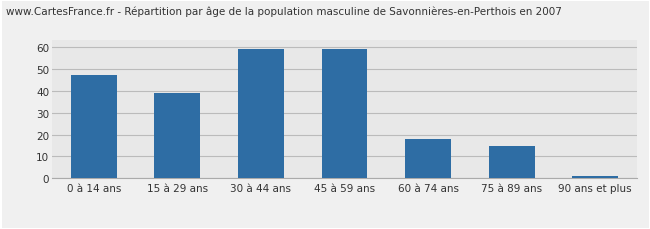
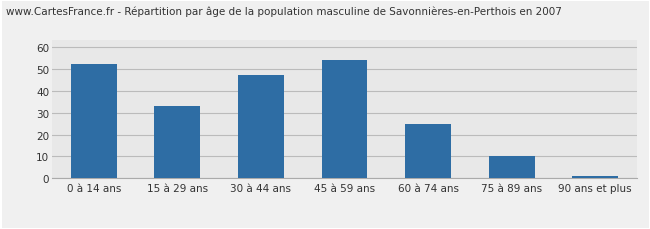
0 à 14 ans: 47 -> 52
15 à 29 ans: 39 -> 33
30 à 44 ans: 59 -> 47
45 à 59 ans: 59 -> 54
60 à 74 ans: 18 -> 25
75 à 89 ans: 15 -> 10
